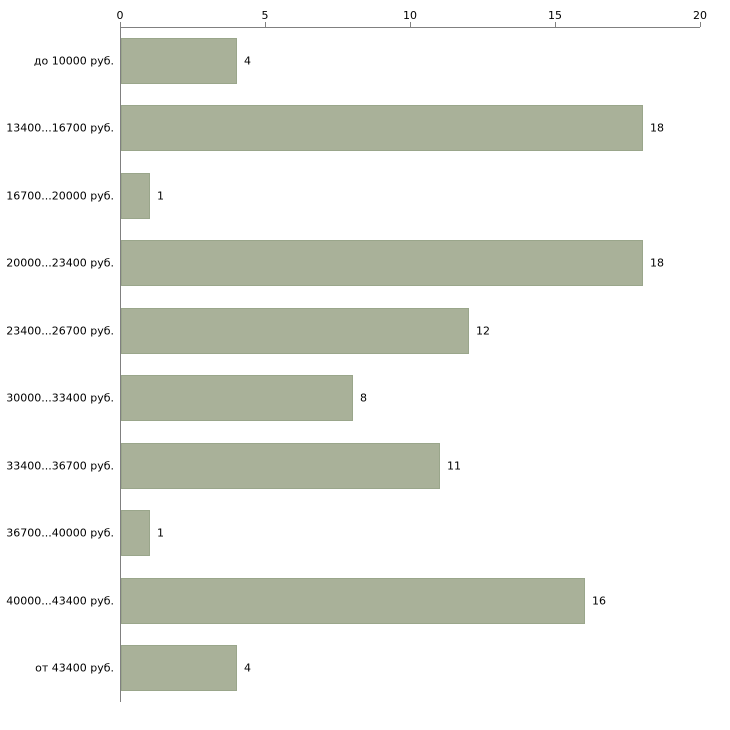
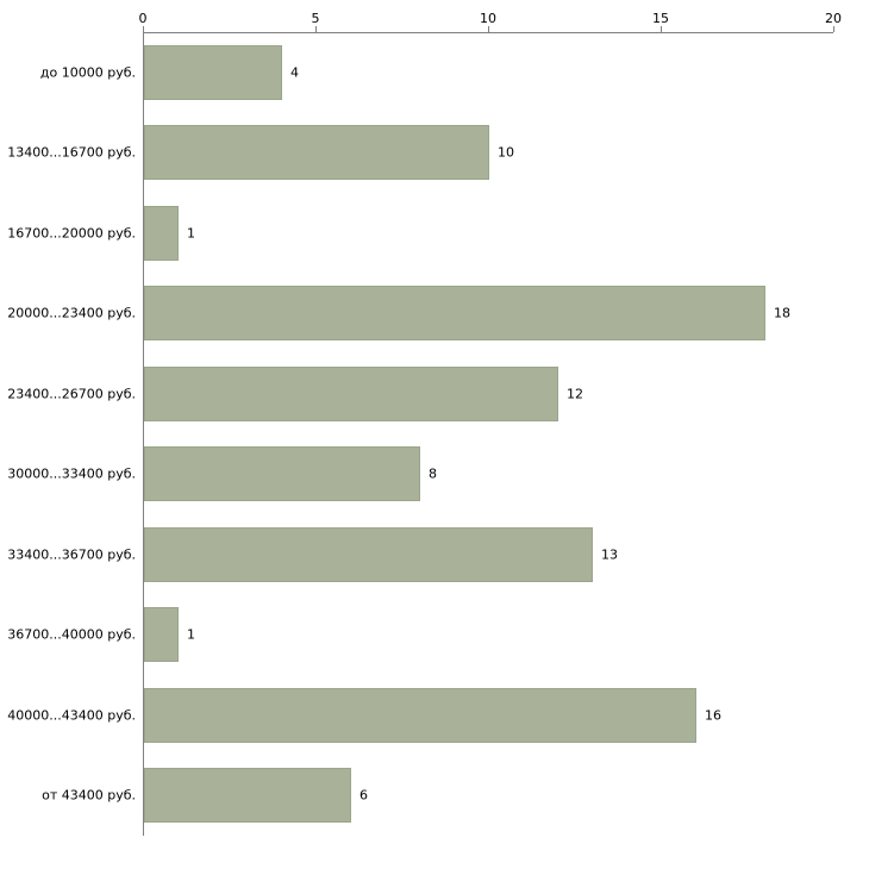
13400...16700 руб.: 18 -> 10
33400...36700 руб.: 11 -> 13
от 43400 руб.: 4 -> 6
